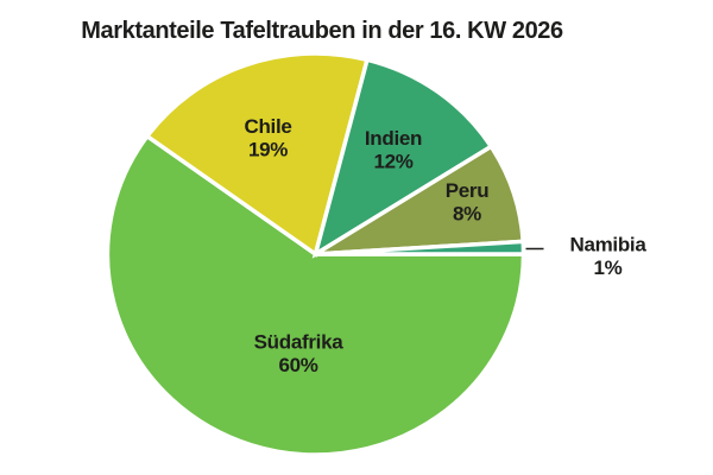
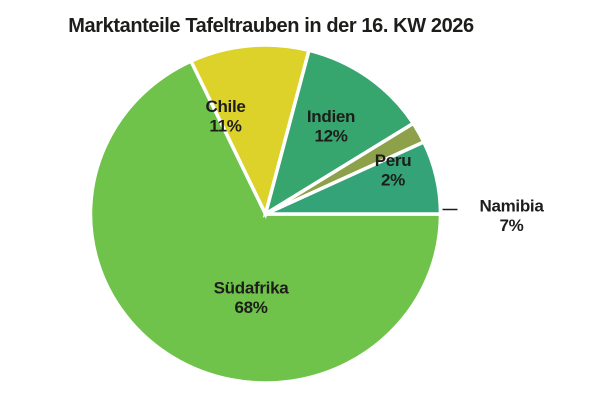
Südafrika: 60% -> 68%
Chile: 19% -> 11%
Peru: 8% -> 2%
Namibia: 1% -> 7%
